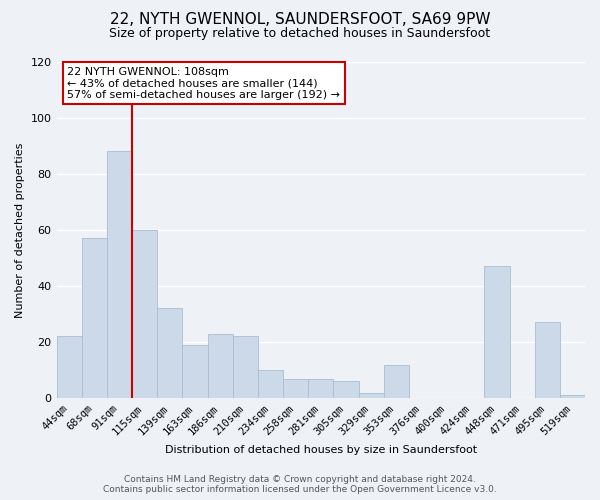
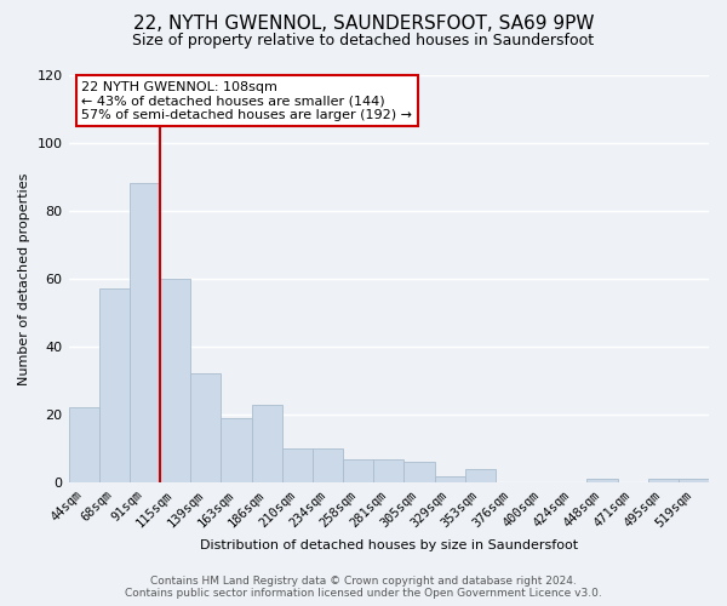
210sqm: 22 -> 10
353sqm: 12 -> 4
448sqm: 47 -> 1
495sqm: 27 -> 1
